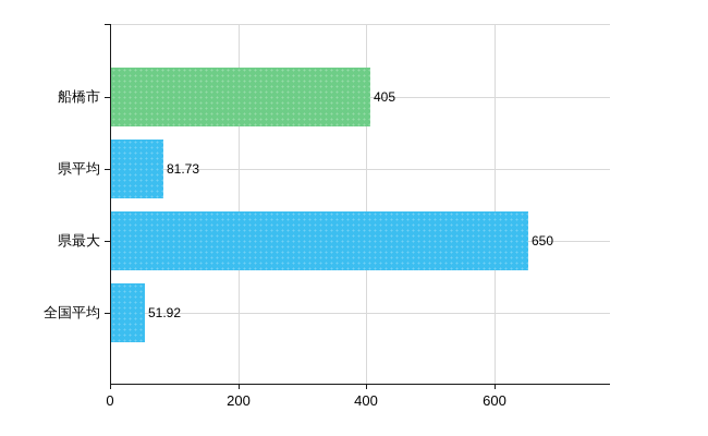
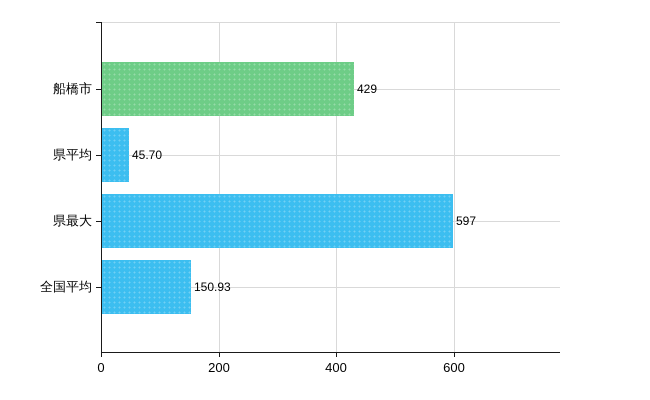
船橋市: 405 -> 429
県平均: 81.73 -> 45.70
県最大: 650 -> 597
全国平均: 51.92 -> 150.93
